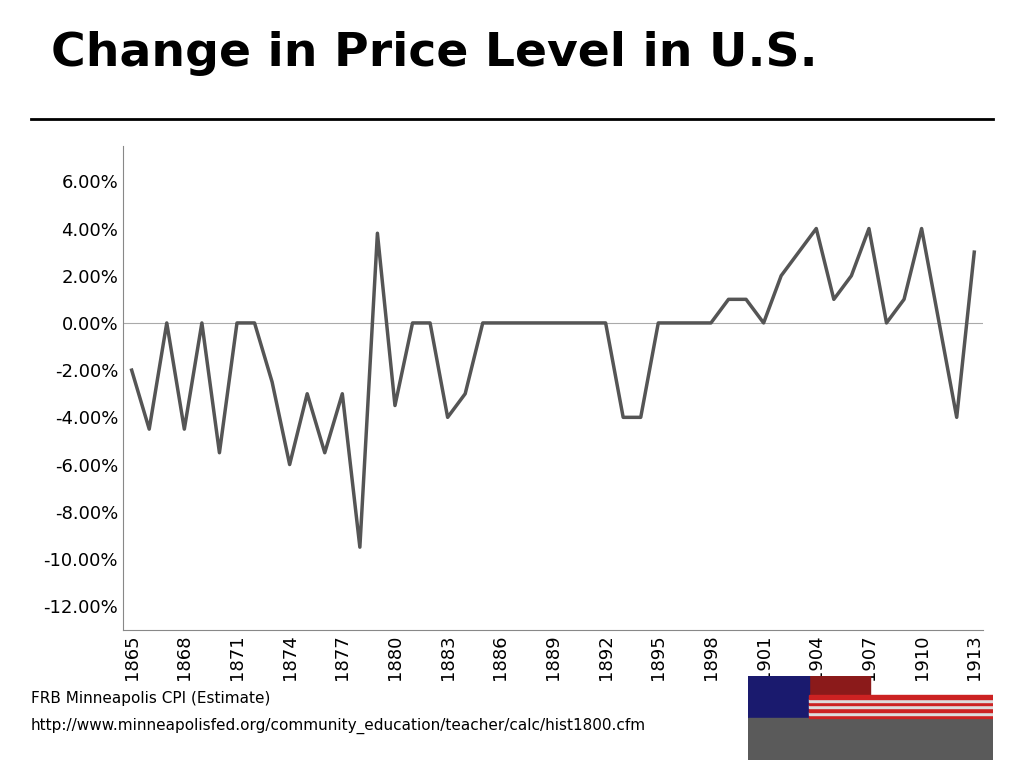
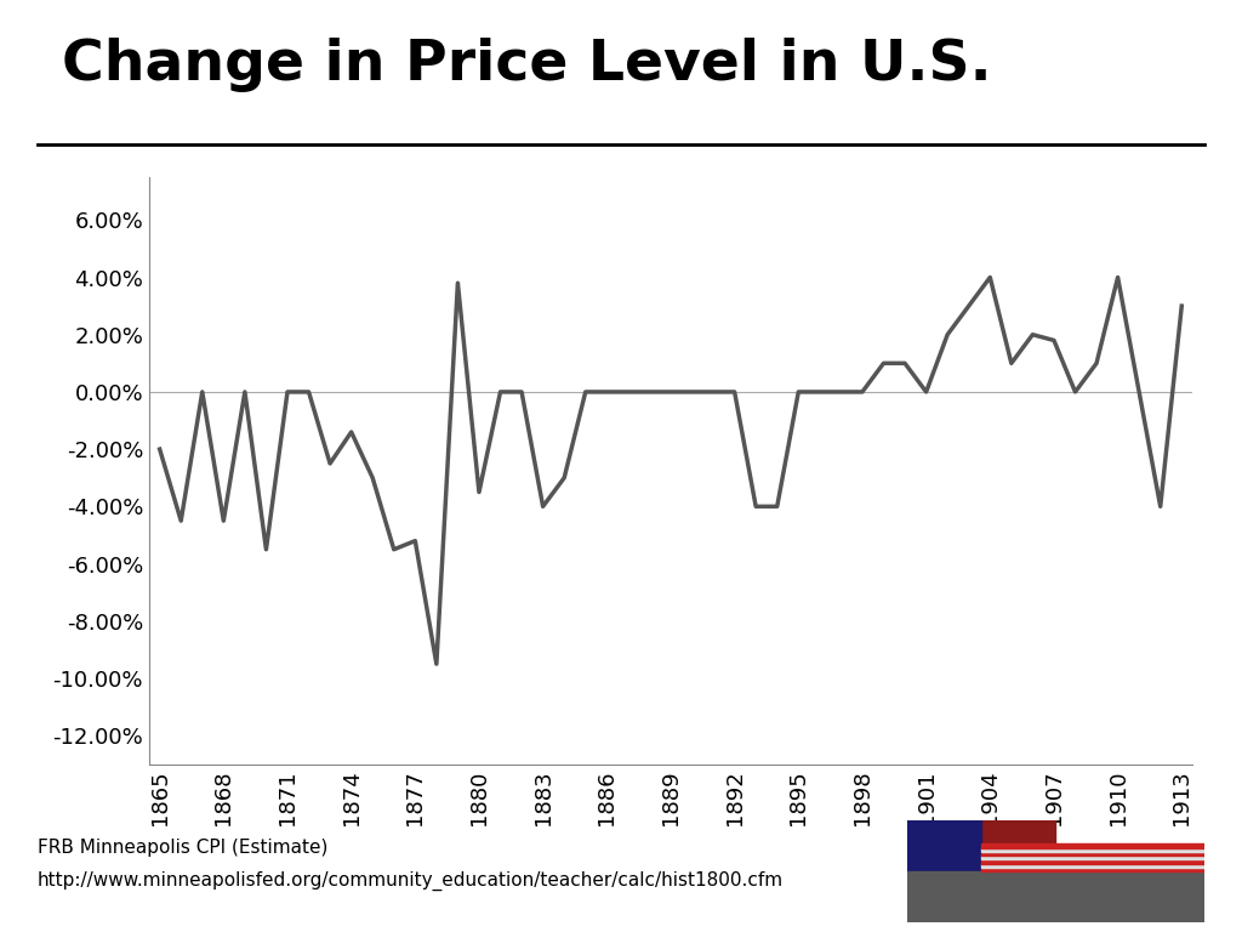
1874: -6.0% -> -1.4%
1877: -3.0% -> -5.2%
1907: 4.0% -> 1.8%
